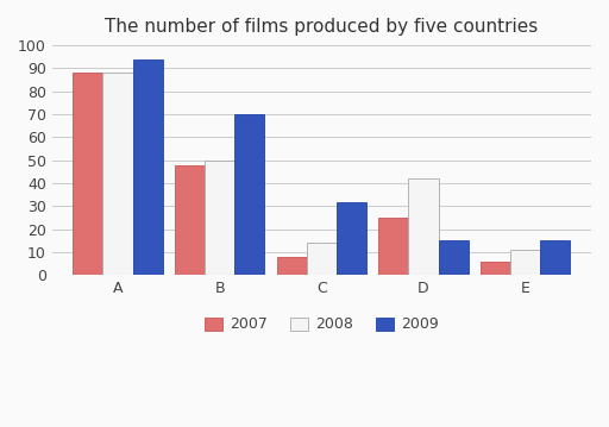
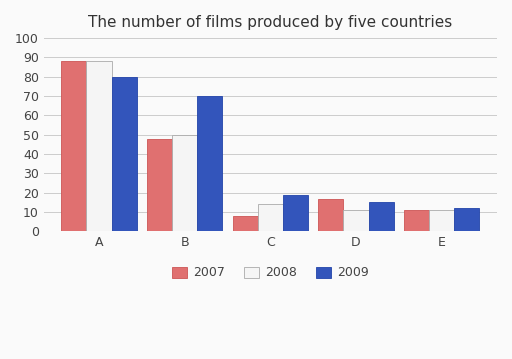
2009/A: 94 -> 80
2009/C: 32 -> 19
2007/D: 25 -> 17
2008/D: 42 -> 11
2007/E: 6 -> 11
2009/E: 15 -> 12
